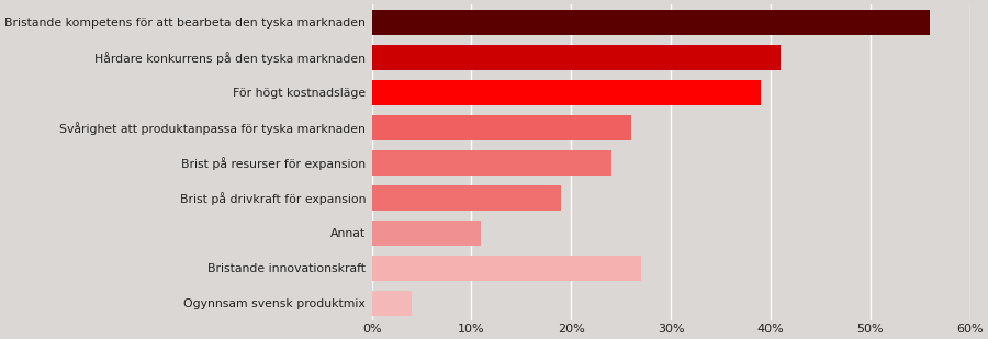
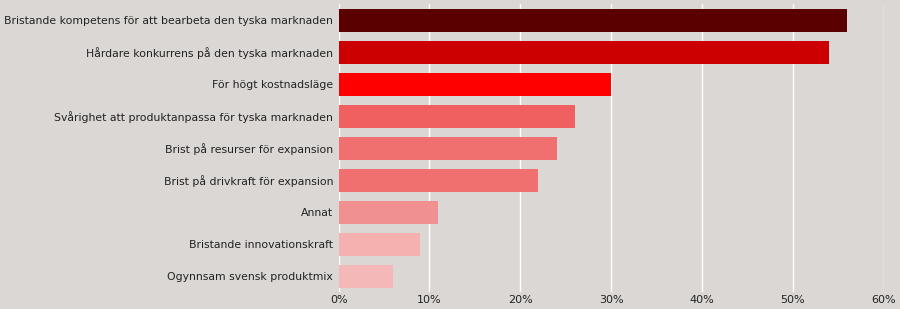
Hårdare konkurrens på den tyska marknaden: 41% -> 54%
För högt kostnadsläge: 39% -> 30%
Brist på drivkraft för expansion: 19% -> 22%
Bristande innovationskraft: 27% -> 9%
Ogynnsam svensk produktmix: 4% -> 6%
